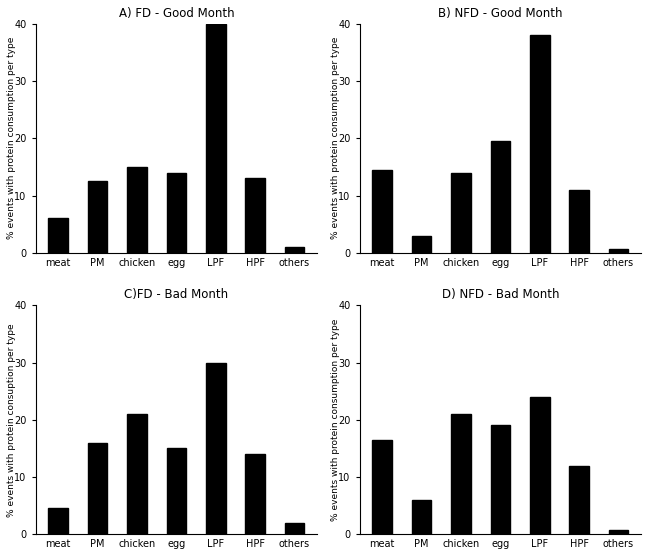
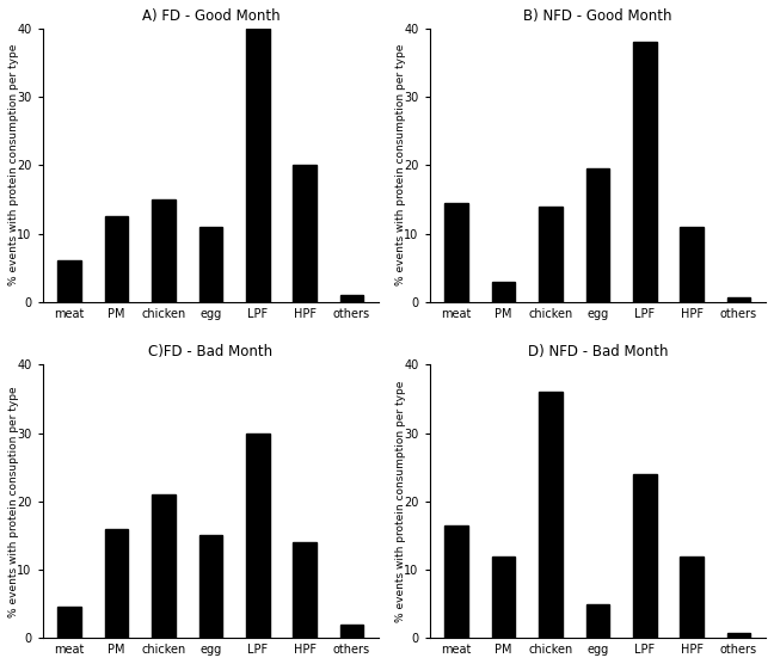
A) FD - Good Month/egg: 14.0 -> 11.0
A) FD - Good Month/HPF: 13.0 -> 20.0
D) NFD - Bad Month/PM: 6.0 -> 12.0
D) NFD - Bad Month/chicken: 21.0 -> 36.0
D) NFD - Bad Month/egg: 19.0 -> 5.0
